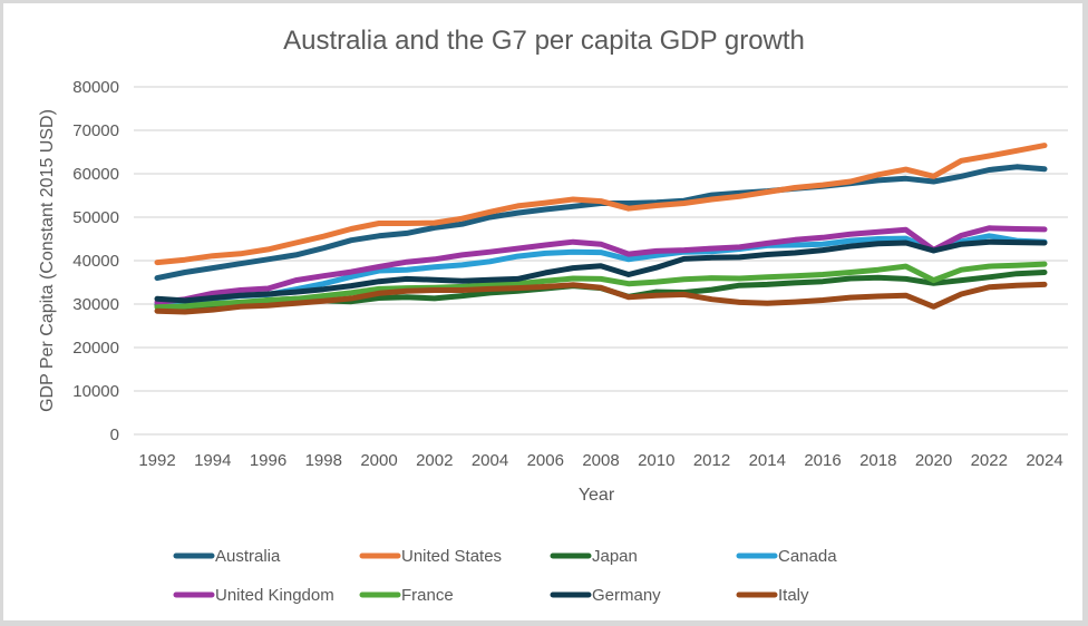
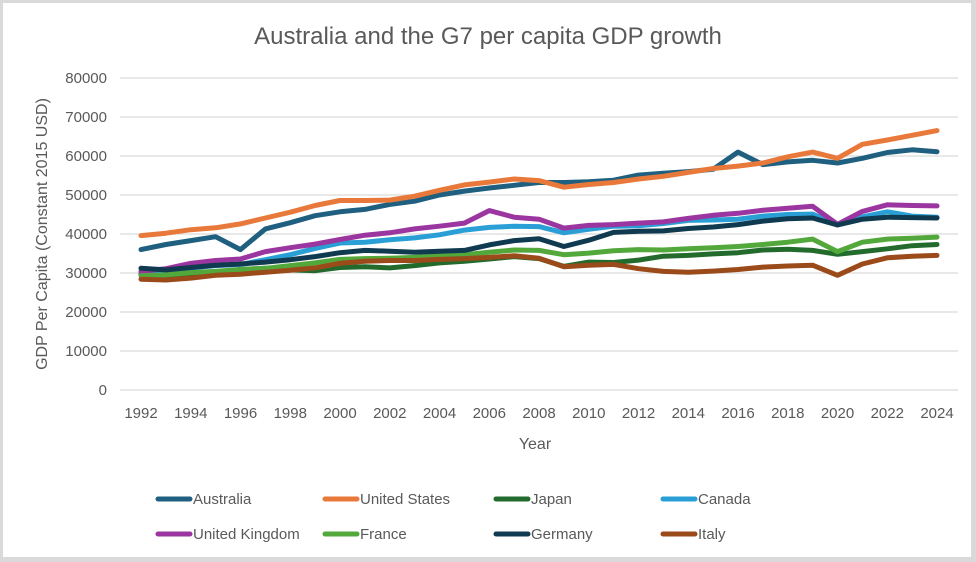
Australia/1996: 40000 -> 36000
United Kingdom/2006: 44000 -> 46000
Australia/2016: 57000 -> 61000
